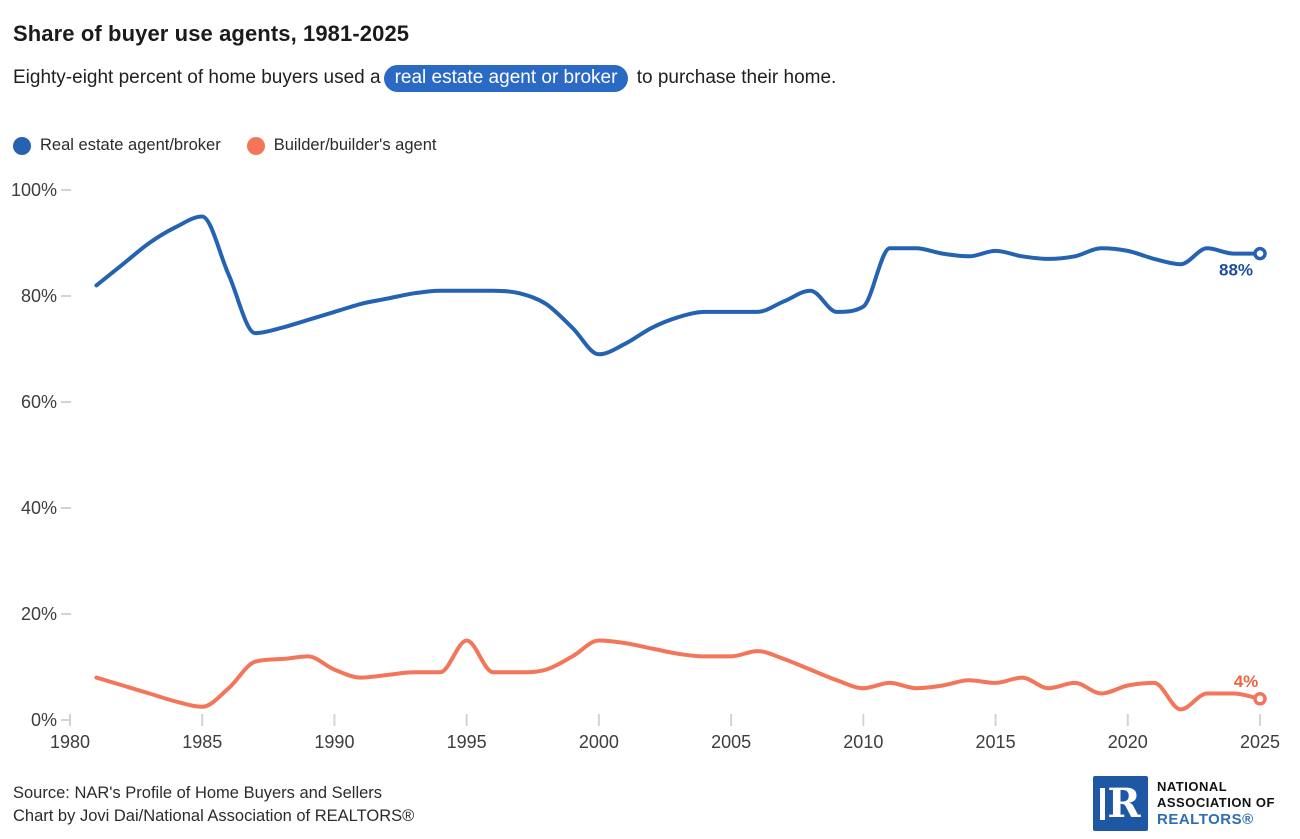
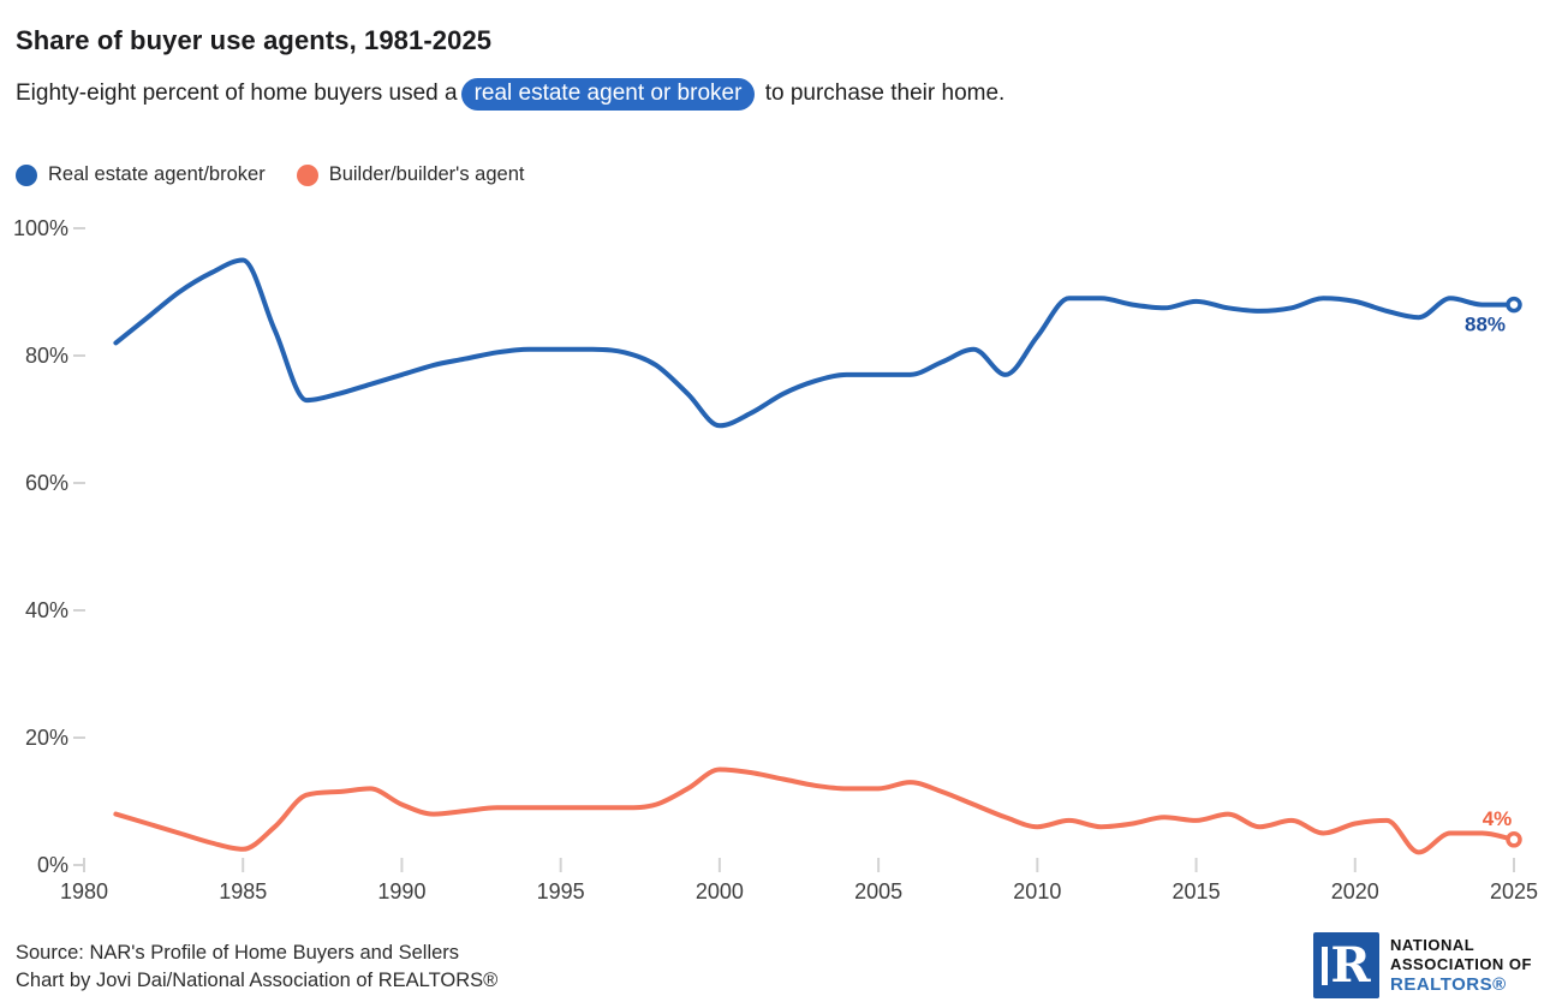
Builder/builder's agent/1995: 15% -> 9%
Real estate agent/broker/2010: 78% -> 83%
